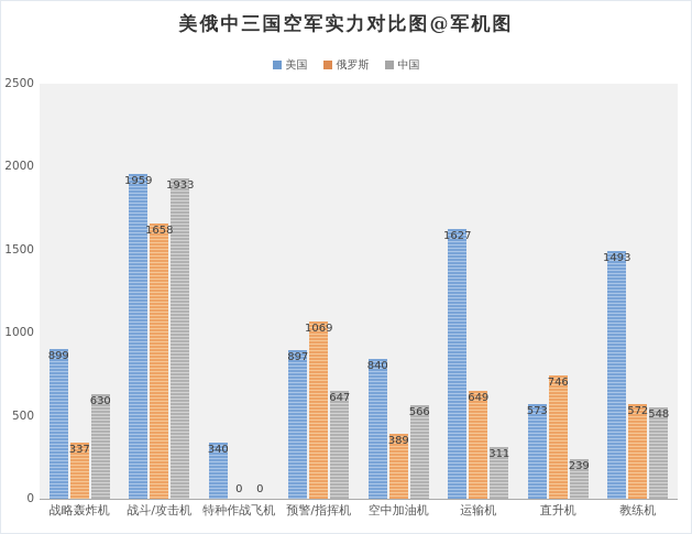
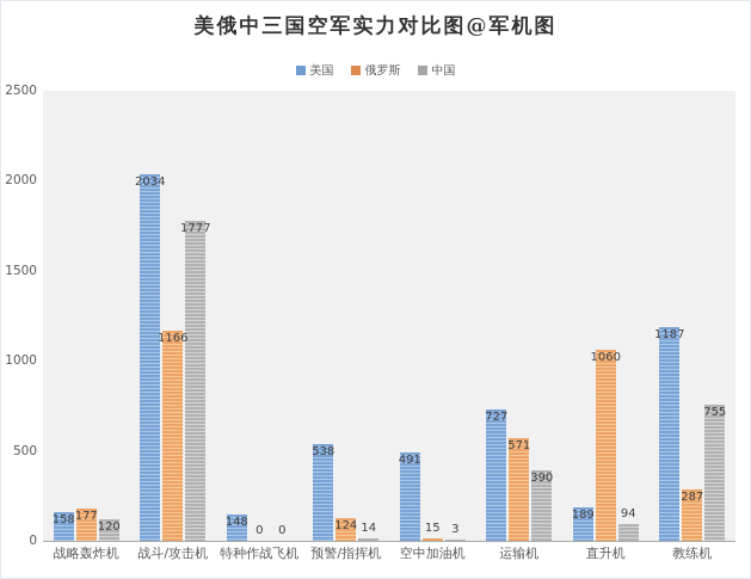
美国/战略轰炸机: 899 -> 158
俄罗斯/战略轰炸机: 337 -> 177
中国/战略轰炸机: 630 -> 120
美国/战斗/攻击机: 1959 -> 2034
俄罗斯/战斗/攻击机: 1658 -> 1166
中国/战斗/攻击机: 1933 -> 1777
美国/特种作战飞机: 340 -> 148
美国/预警/指挥机: 897 -> 538
俄罗斯/预警/指挥机: 1069 -> 124
中国/预警/指挥机: 647 -> 14
美国/空中加油机: 840 -> 491
俄罗斯/空中加油机: 389 -> 15
中国/空中加油机: 566 -> 3
美国/运输机: 1627 -> 727
俄罗斯/运输机: 649 -> 571
中国/运输机: 311 -> 390
美国/直升机: 573 -> 189
俄罗斯/直升机: 746 -> 1060
中国/直升机: 239 -> 94
美国/教练机: 1493 -> 1187
俄罗斯/教练机: 572 -> 287
中国/教练机: 548 -> 755
